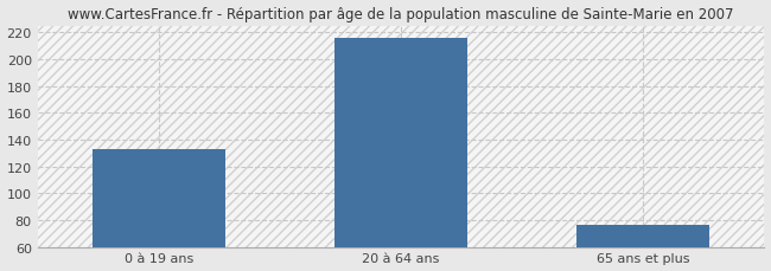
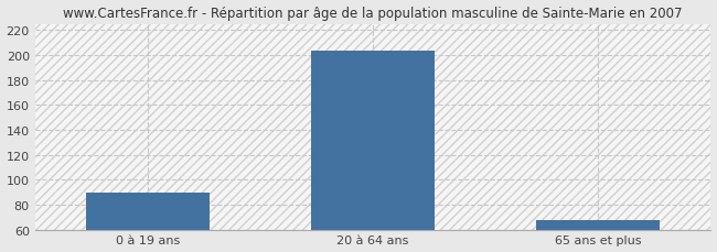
0 à 19 ans: 133 -> 90
20 à 64 ans: 216 -> 203
65 ans et plus: 76 -> 68
